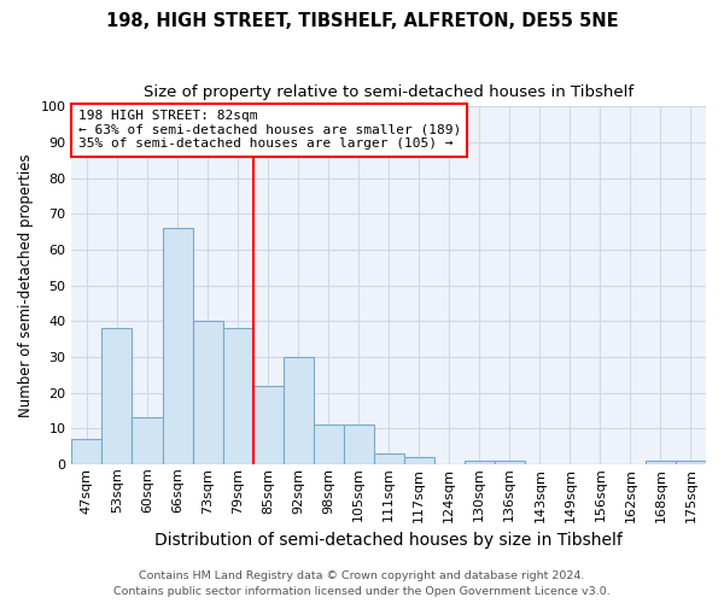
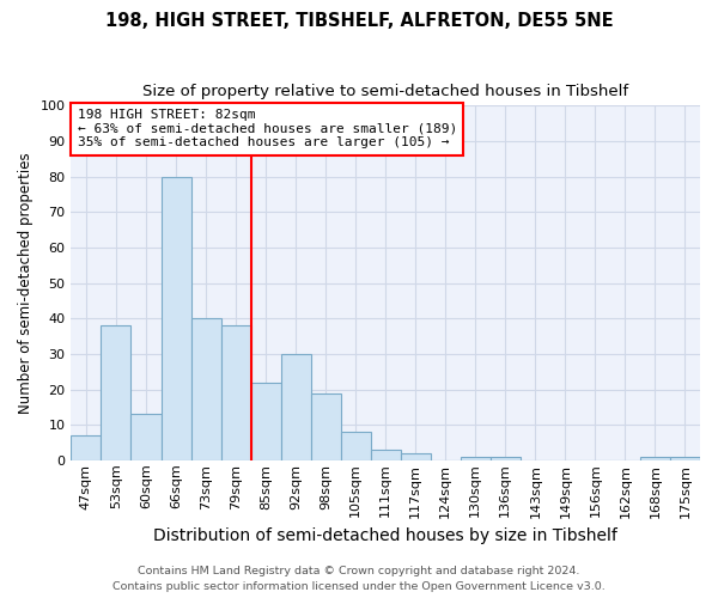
66sqm: 66 -> 80
98sqm: 11 -> 19
105sqm: 11 -> 8
